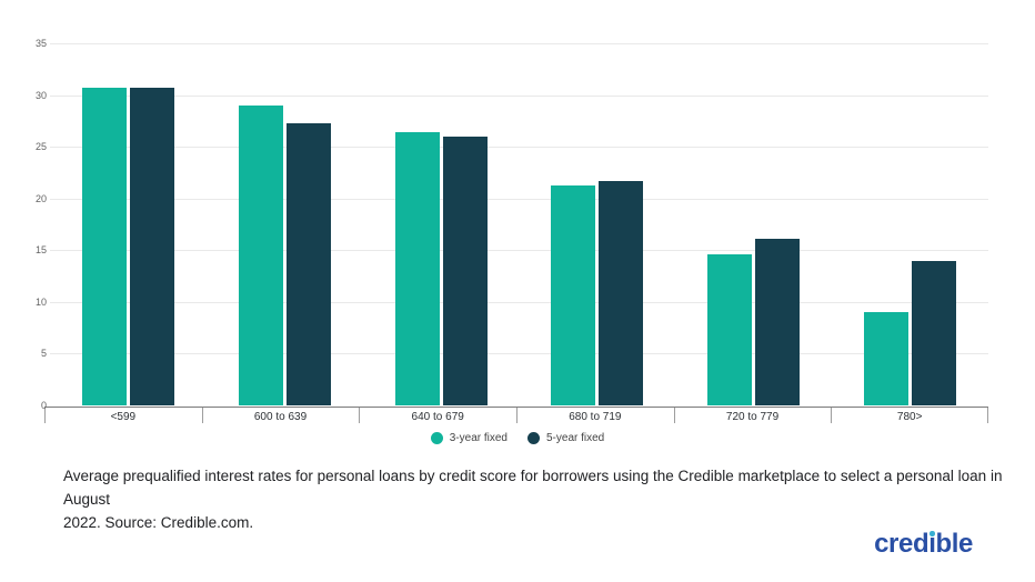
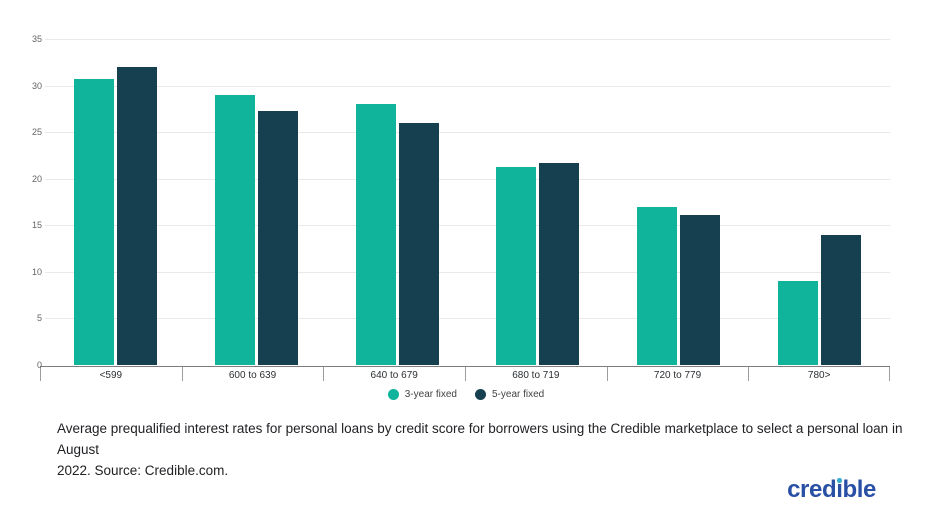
5-year fixed/<599: 31 -> 32
3-year fixed/640 to 679: 26 -> 28
3-year fixed/720 to 779: 15 -> 17
